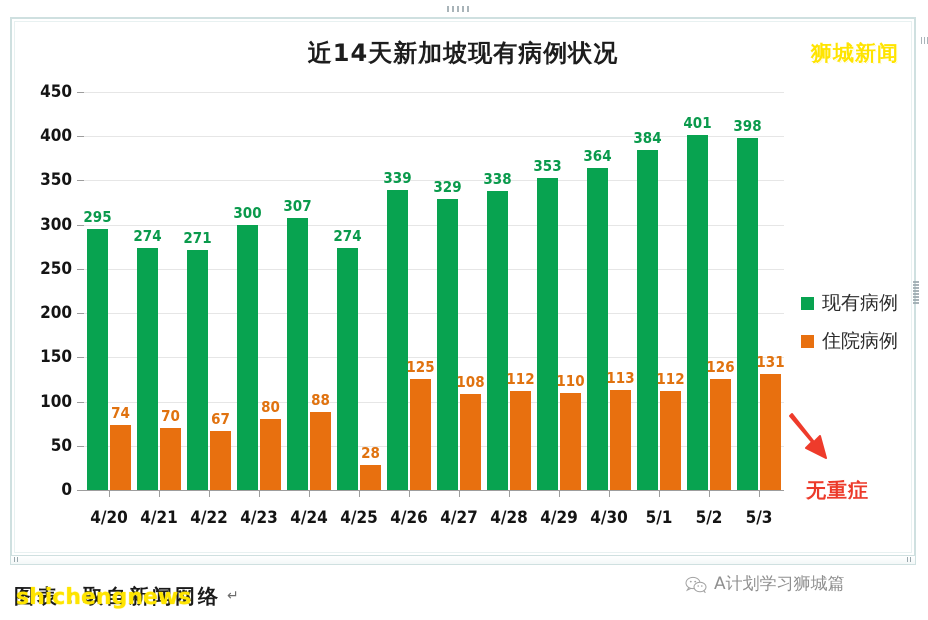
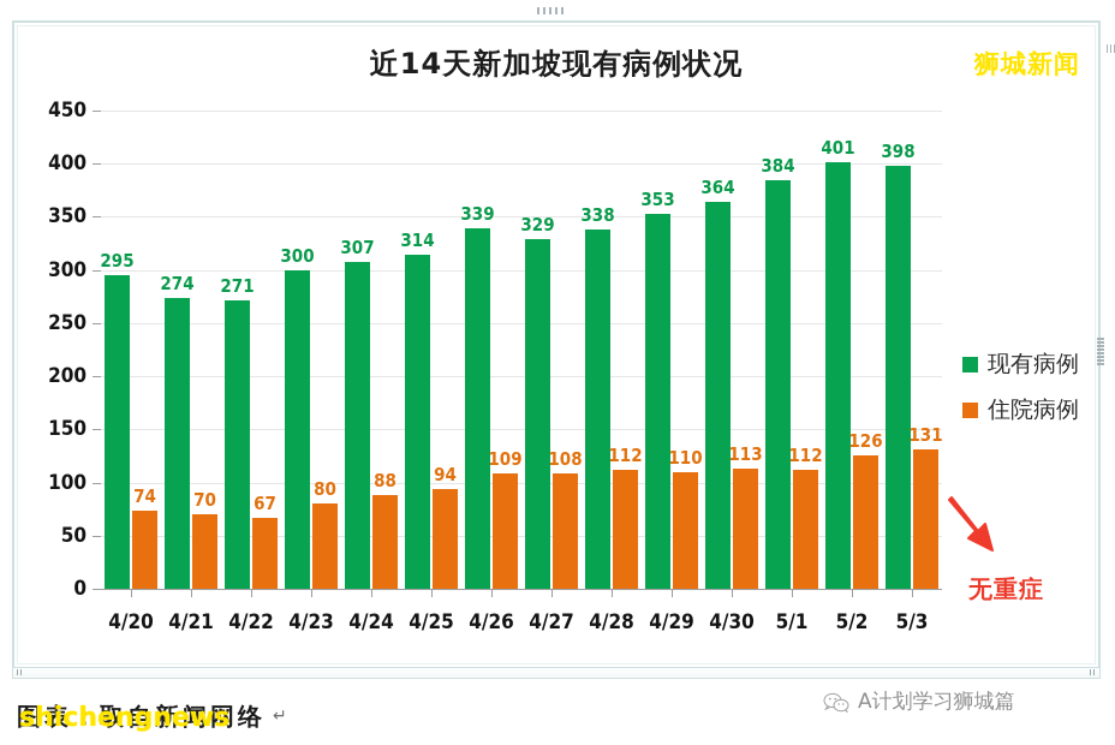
现有病例/4/25: 274 -> 314
住院病例/4/25: 28 -> 94
住院病例/4/26: 125 -> 109
